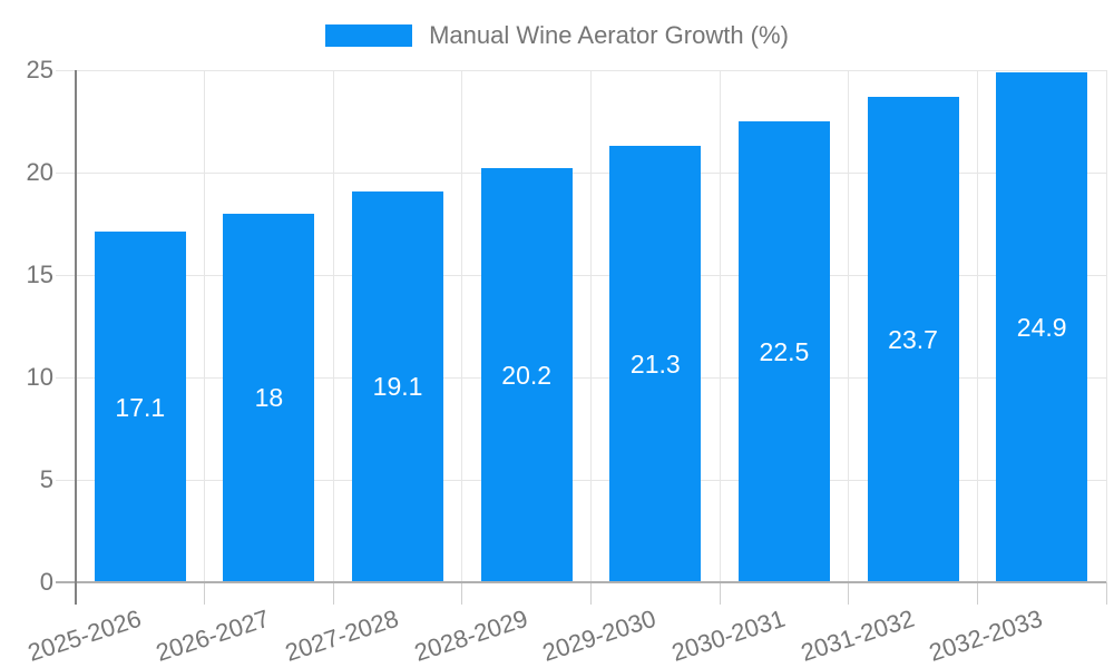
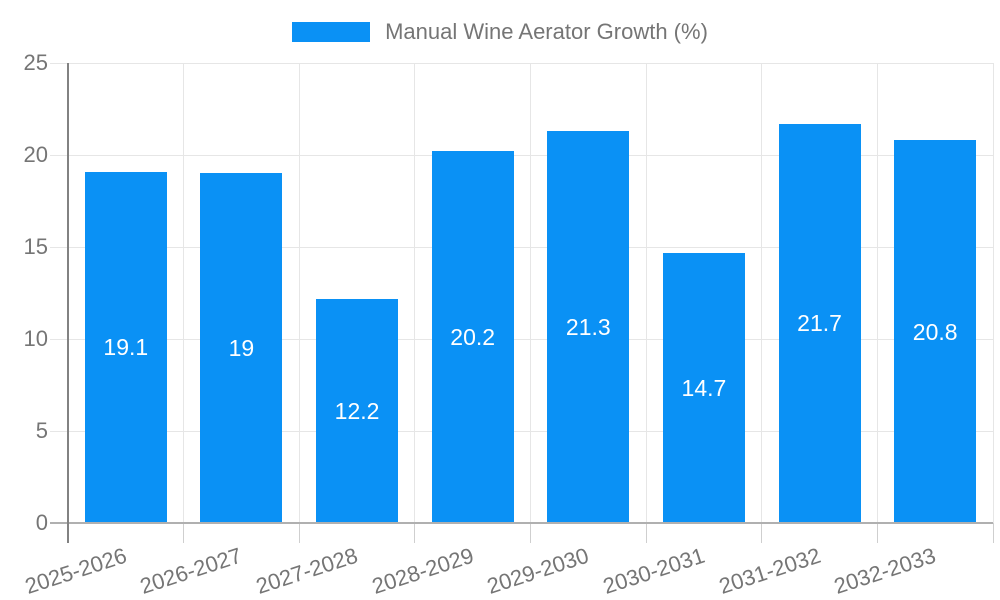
2025-2026: 17.1 -> 19.1
2026-2027: 18 -> 19
2027-2028: 19.1 -> 12.2
2030-2031: 22.5 -> 14.7
2031-2032: 23.7 -> 21.7
2032-2033: 24.9 -> 20.8
